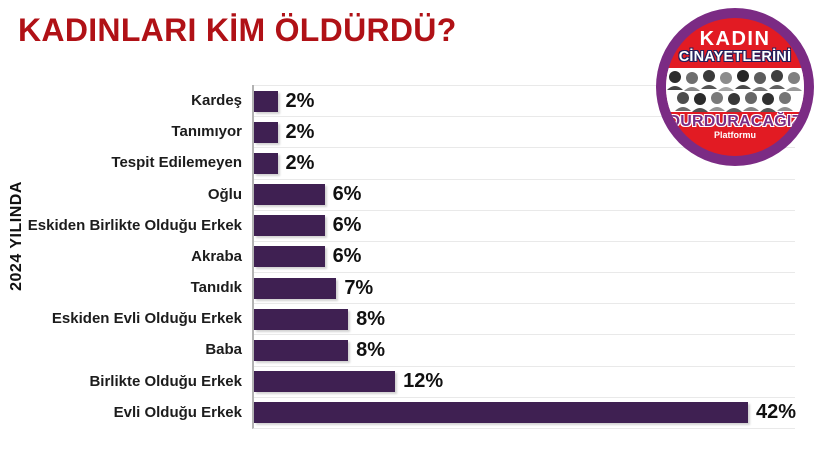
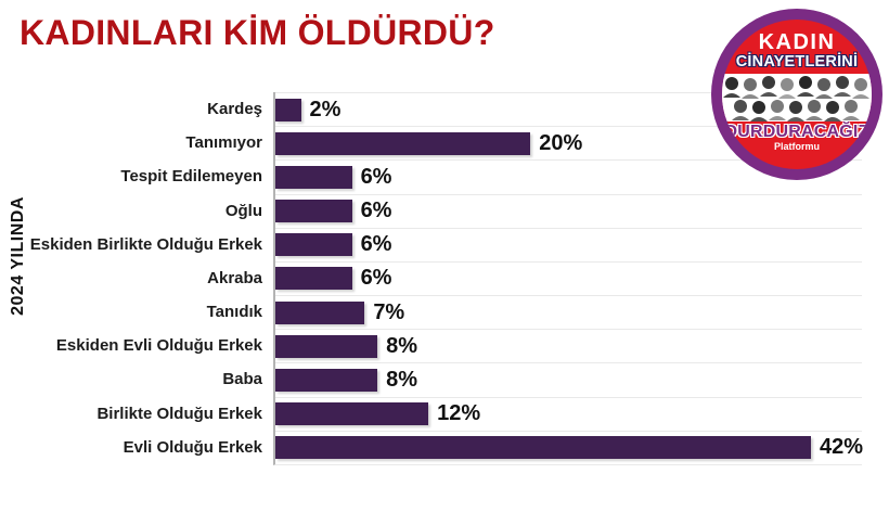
Tanımıyor: 2% -> 20%
Tespit Edilemeyen: 2% -> 6%
